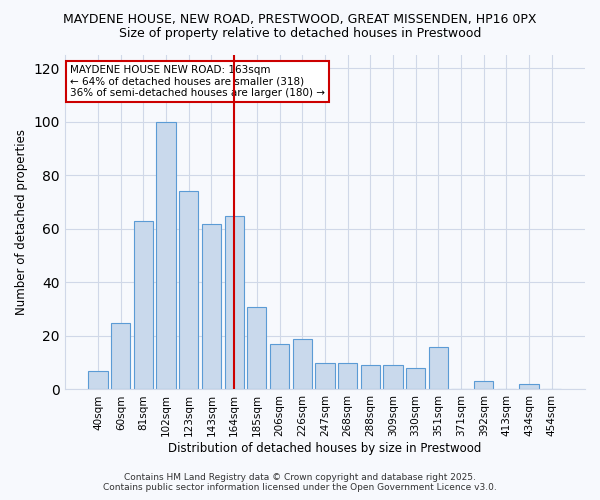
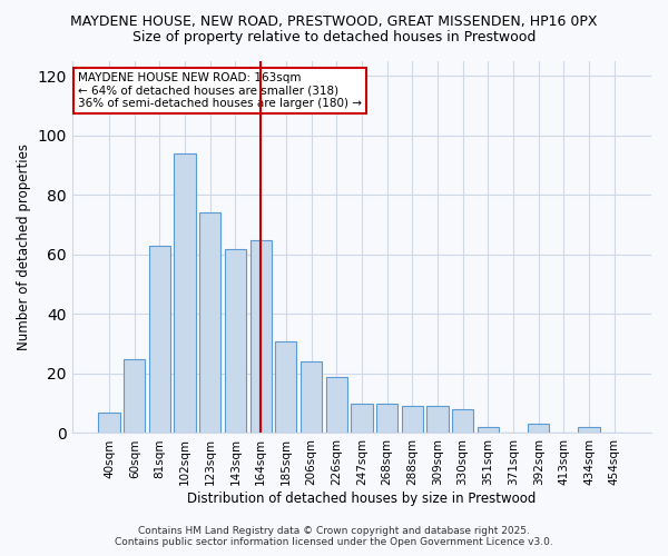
102sqm: 100 -> 94
206sqm: 17 -> 24
351sqm: 16 -> 2
